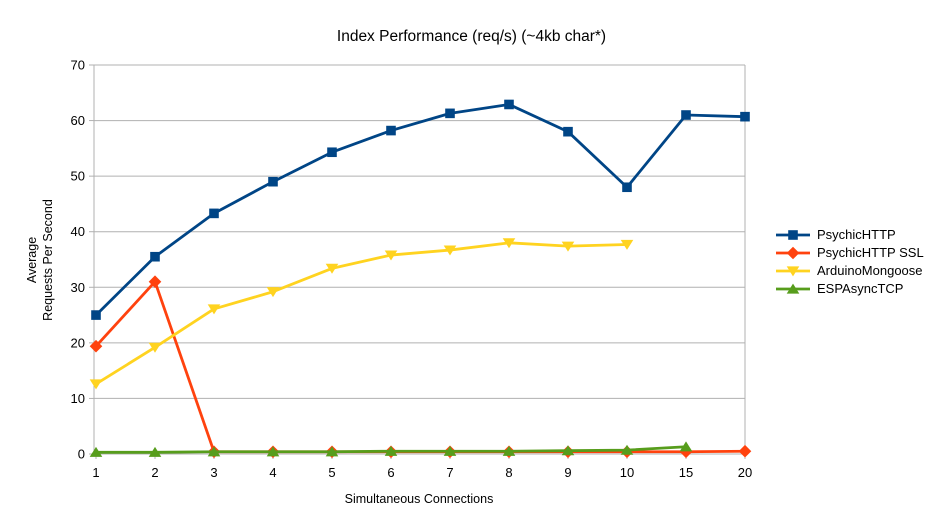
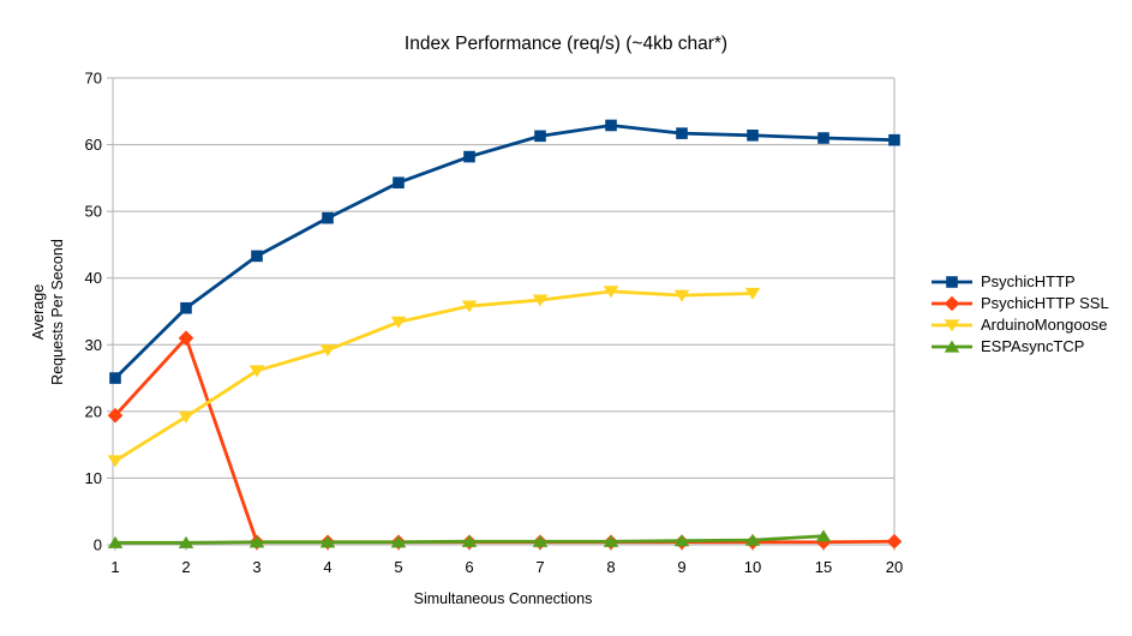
PsychicHTTP/9: 58 -> 62
PsychicHTTP/10: 48 -> 61
